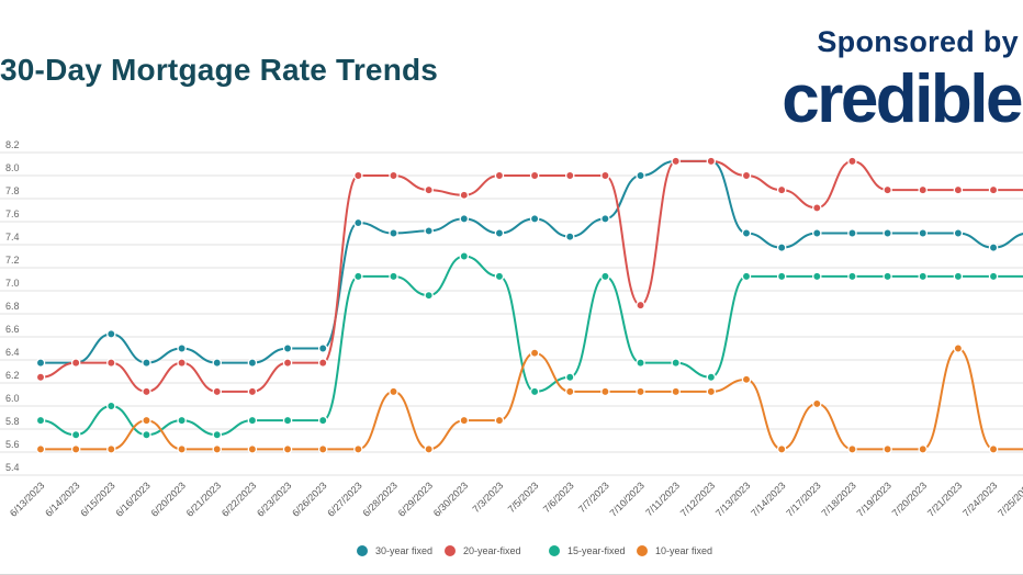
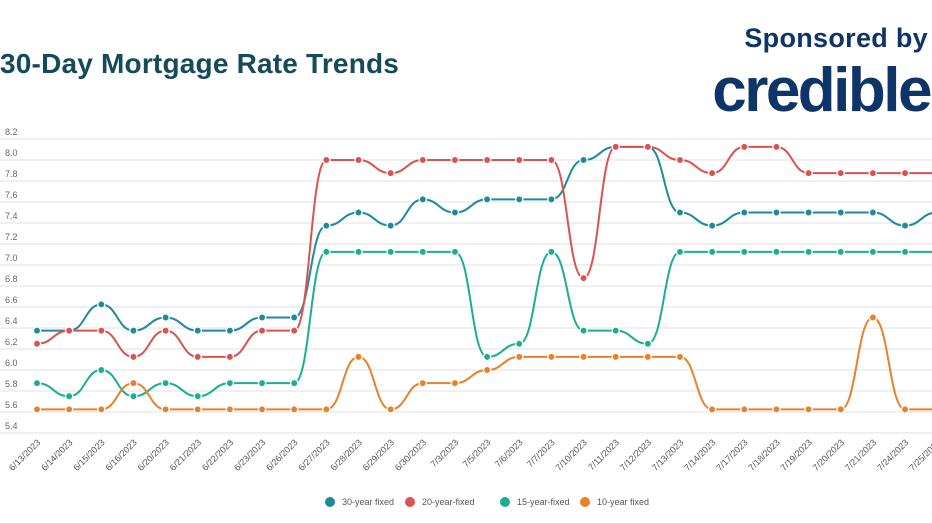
30-year fixed/6/27/2023: 7.59 -> 7.38
30-year fixed/6/29/2023: 7.52 -> 7.38
15-year-fixed/6/29/2023: 6.96 -> 7.12
20-year-fixed/6/30/2023: 7.83 -> 8.00
15-year-fixed/6/30/2023: 7.30 -> 7.12
10-year fixed/7/5/2023: 6.46 -> 6.00
30-year fixed/7/6/2023: 7.47 -> 7.62
10-year fixed/7/13/2023: 6.23 -> 6.12
20-year-fixed/7/17/2023: 7.72 -> 8.12
10-year fixed/7/17/2023: 6.02 -> 5.62
